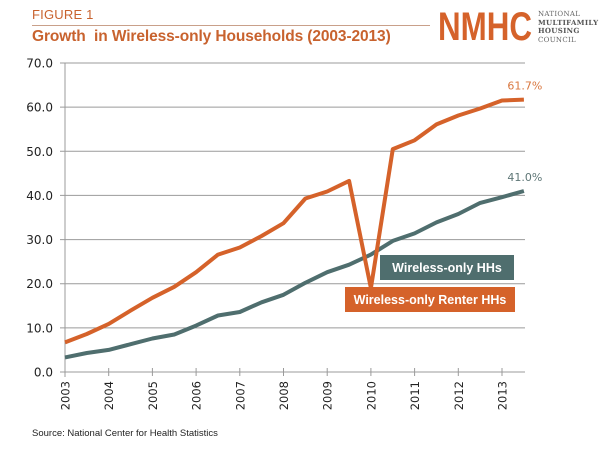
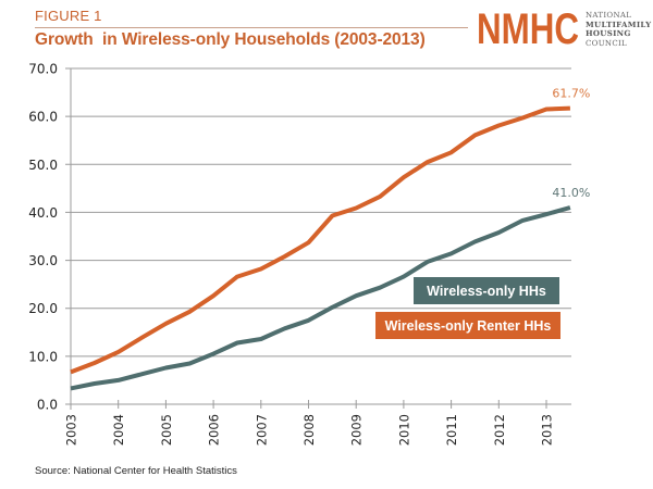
Wireless-only Renter HHs/2010: 19 -> 47
